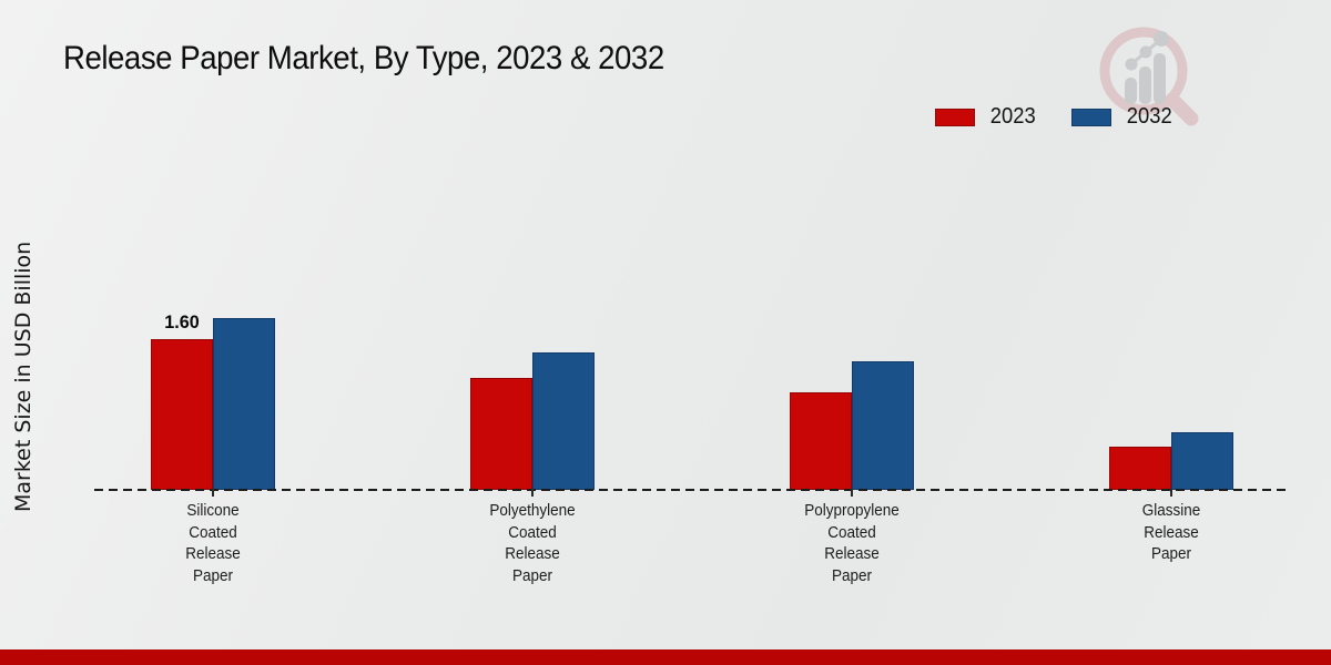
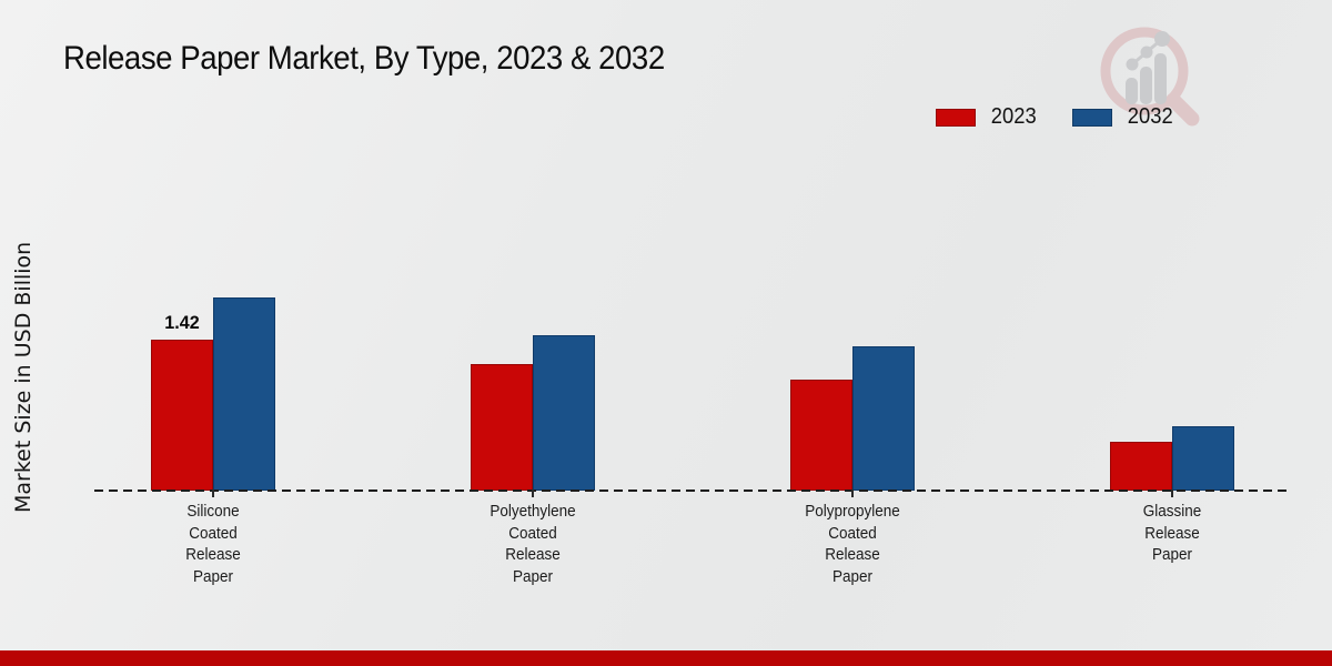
2023/Silicone Coated Release Paper: 1.60 -> 1.42
